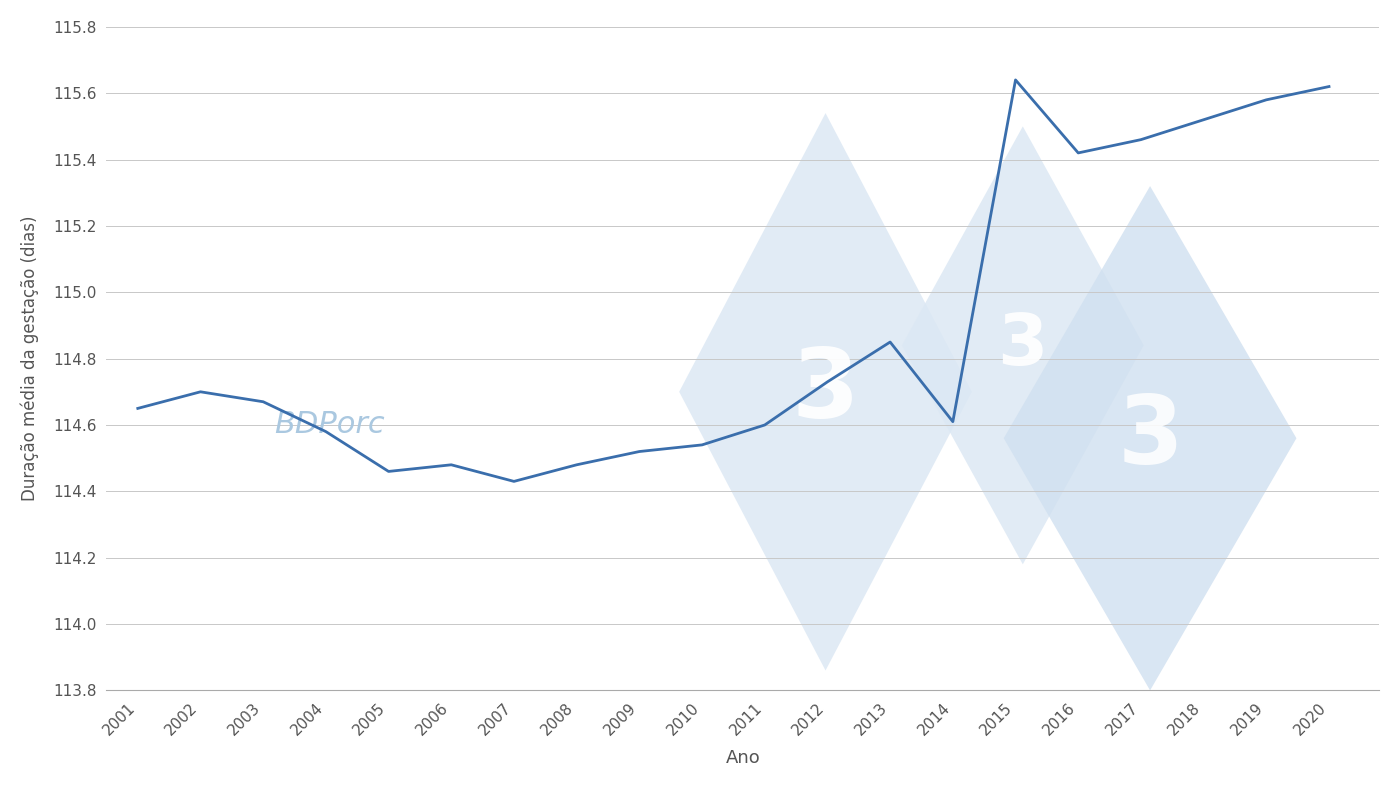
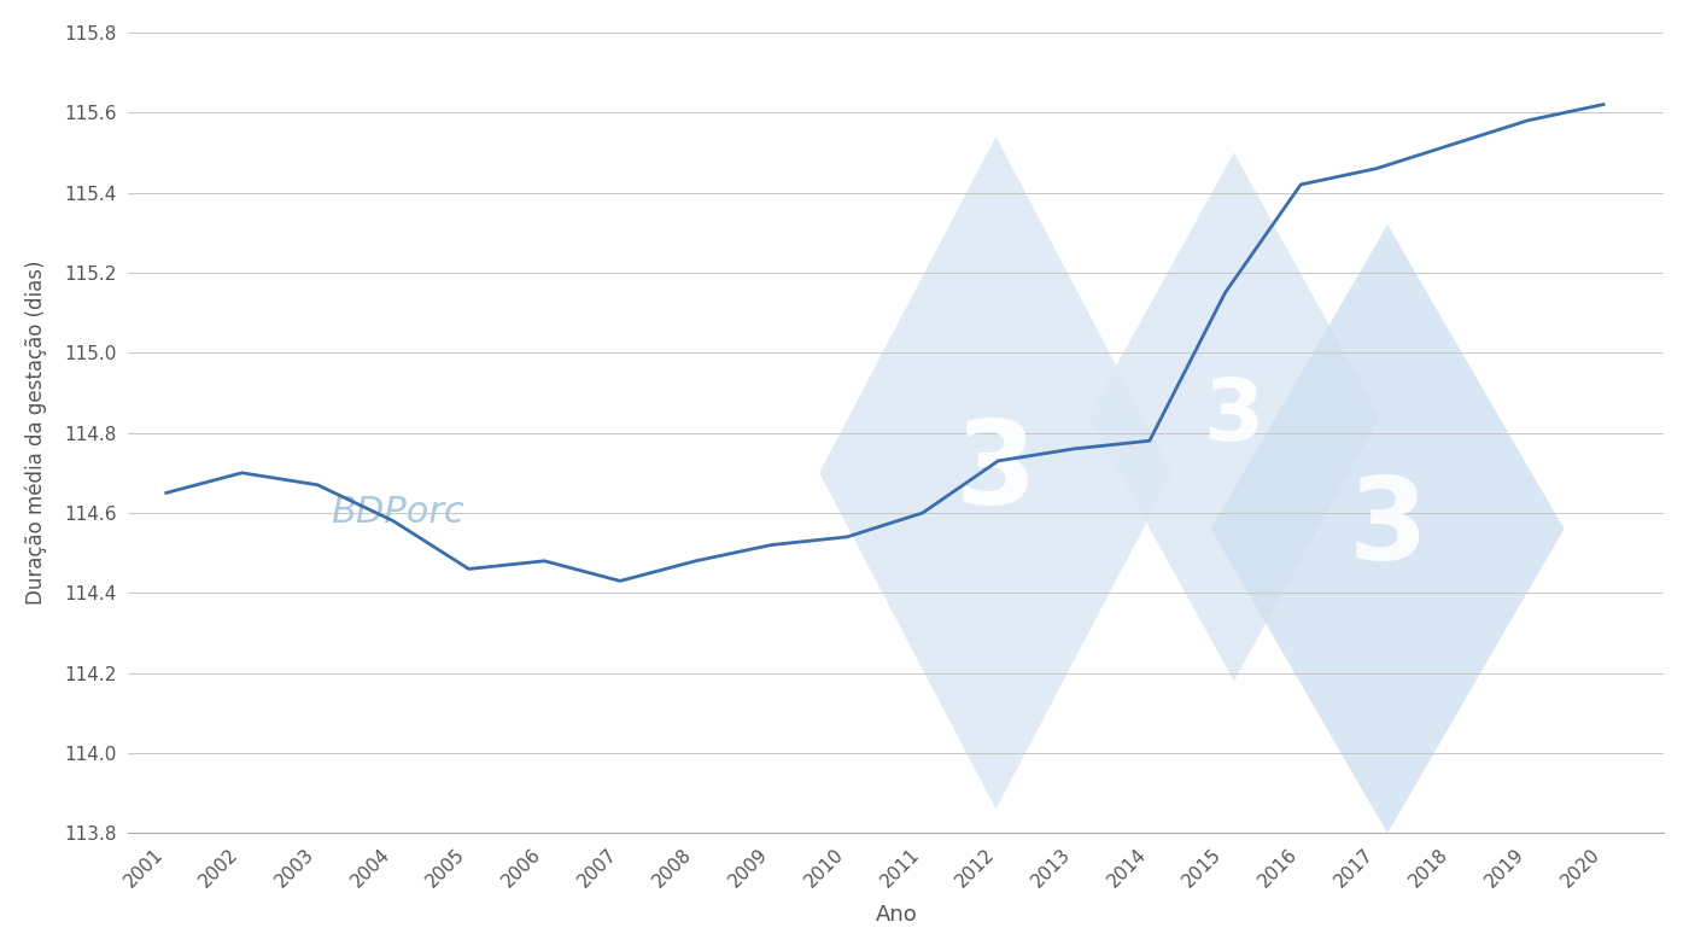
2013: 114.85 -> 114.76
2014: 114.61 -> 114.78
2015: 115.64 -> 115.15
